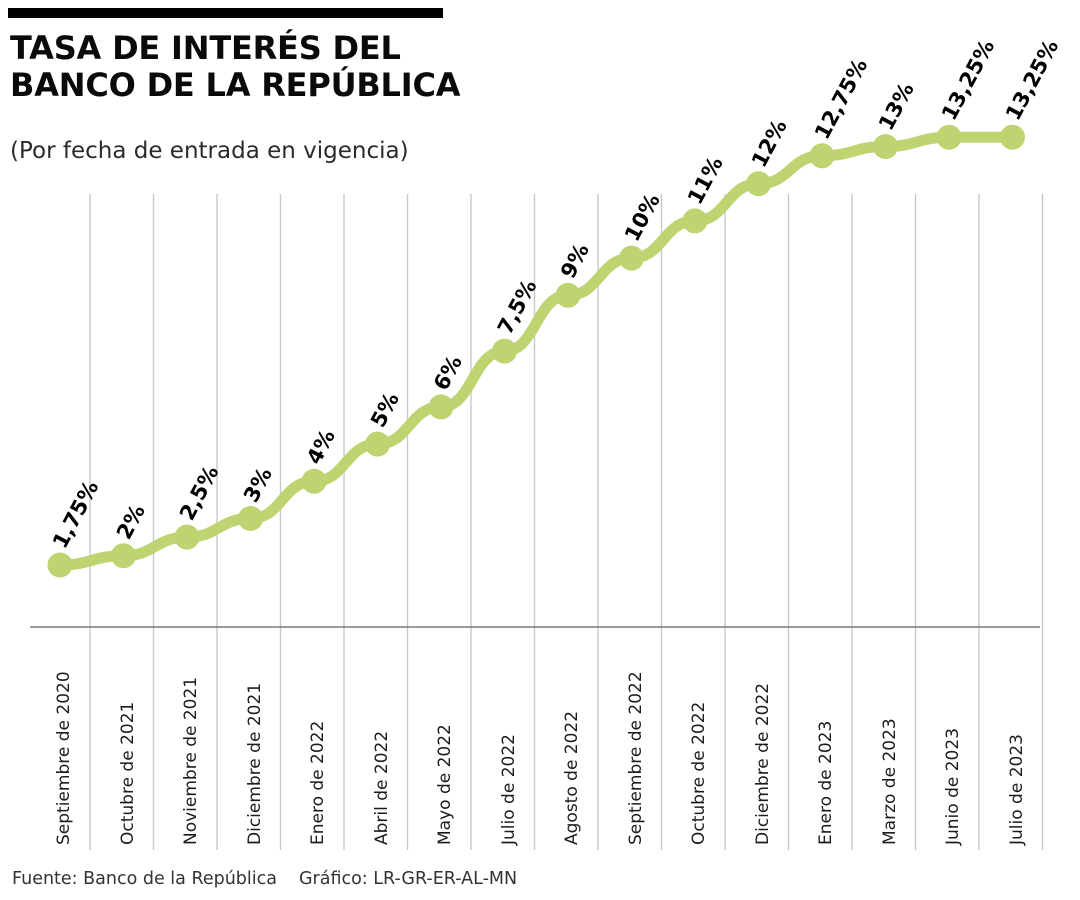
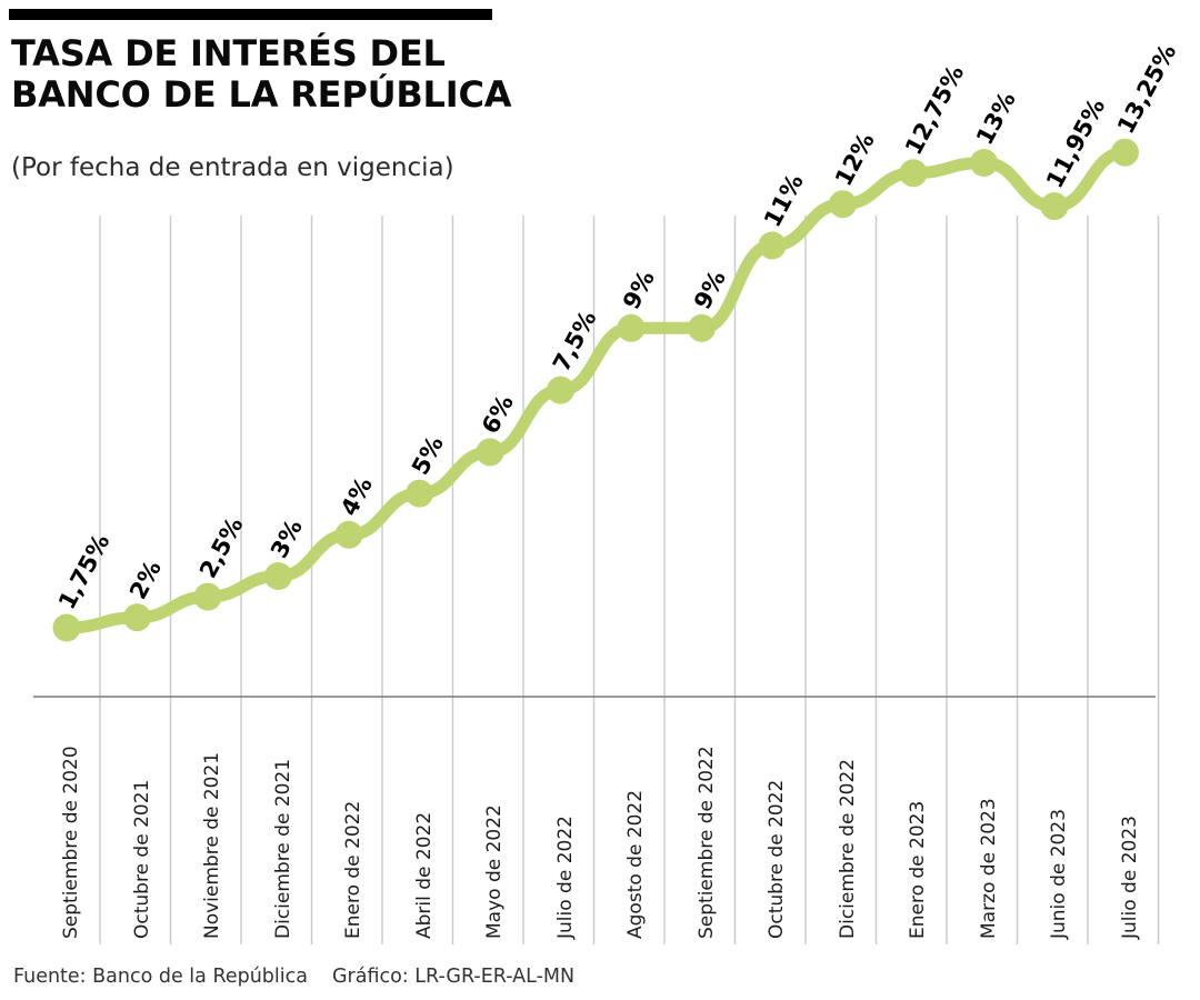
Septiembre de 2022: 10% -> 9%
Junio de 2023: 13,25% -> 11,95%
